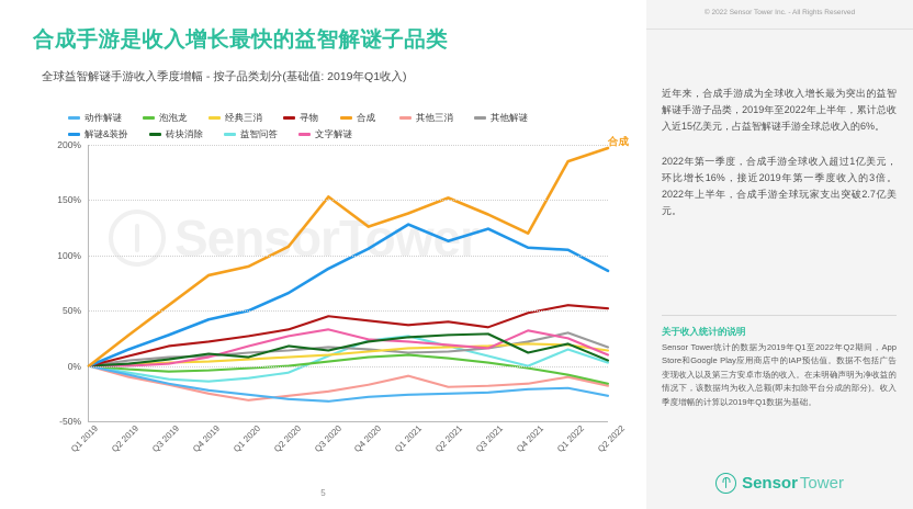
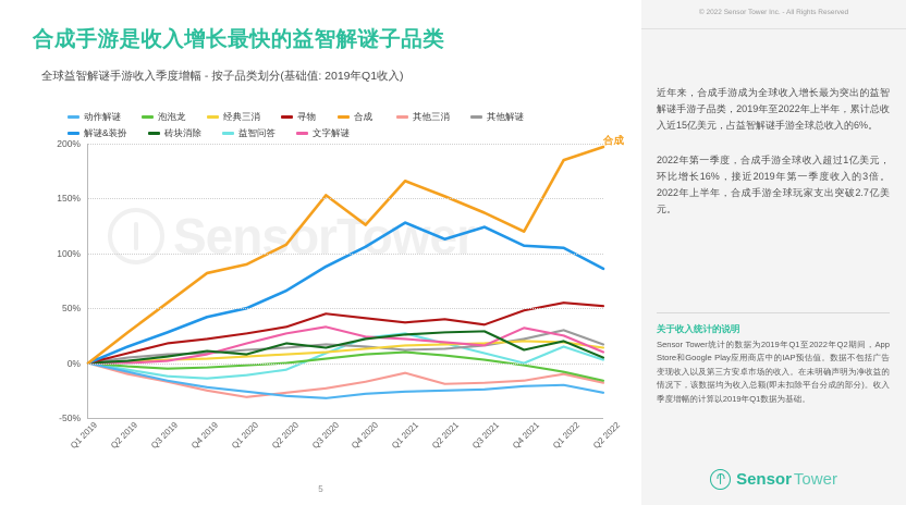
合成/Q1 2021: 138% -> 166%
